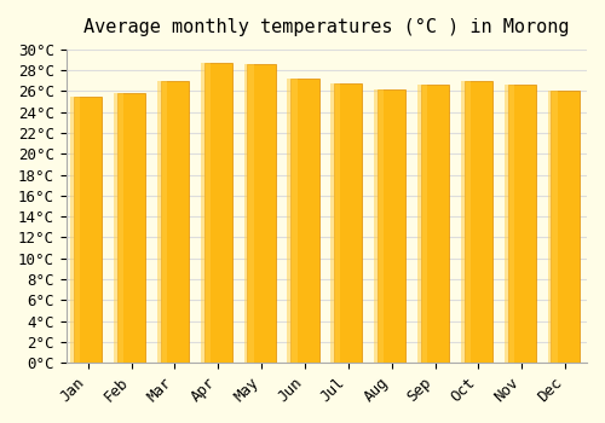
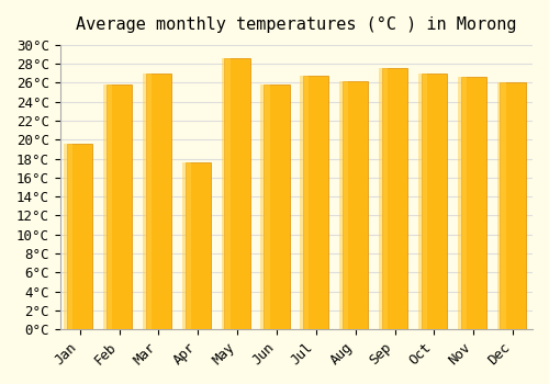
Jan: 25.5°C -> 19.6°C
Apr: 28.7°C -> 17.6°C
Jun: 27.2°C -> 25.8°C
Sep: 26.6°C -> 27.6°C
